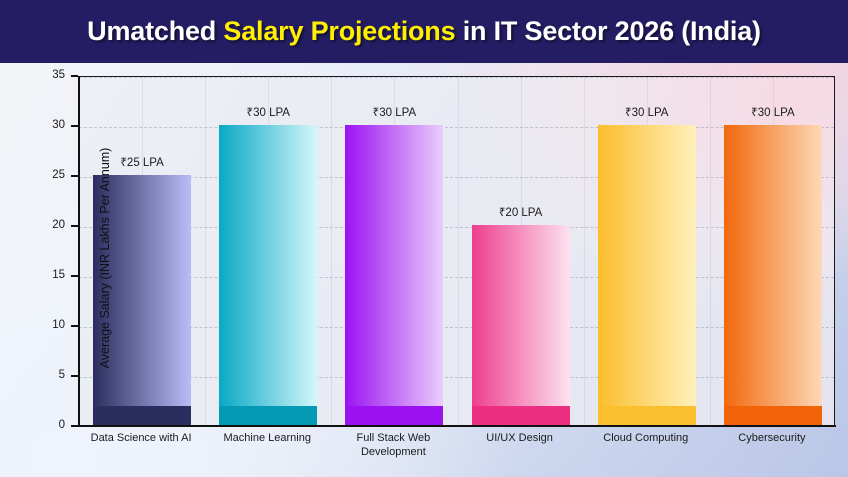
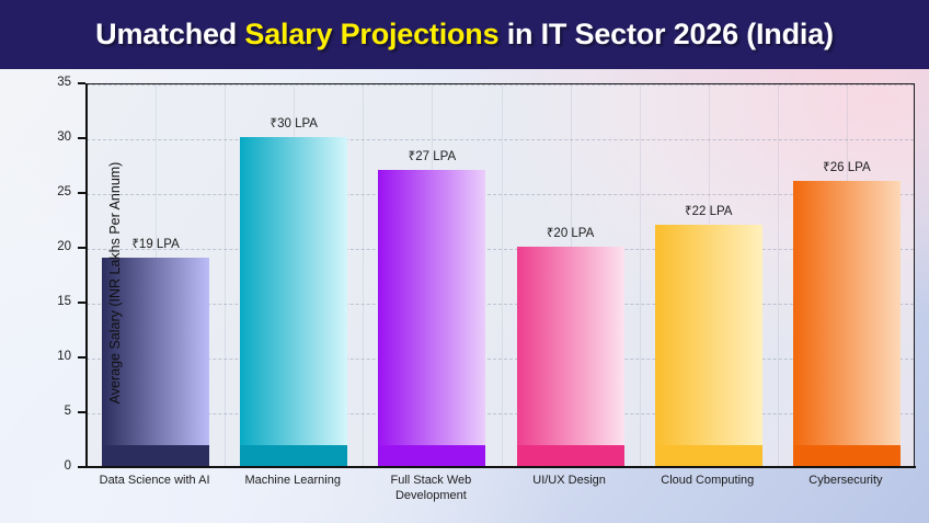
Data Science with AI: 25 -> 19
Full Stack Web Development: 30 -> 27
Cloud Computing: 30 -> 22
Cybersecurity: 30 -> 26
